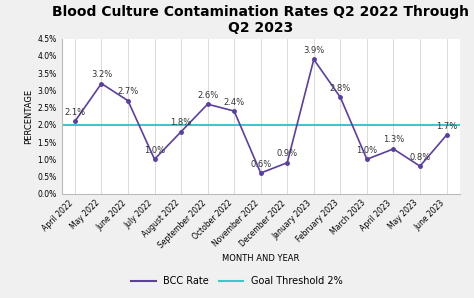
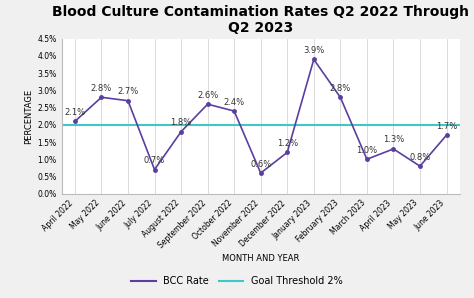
May 2022: 3.2% -> 2.8%
July 2022: 1.0% -> 0.7%
December 2022: 0.9% -> 1.2%
